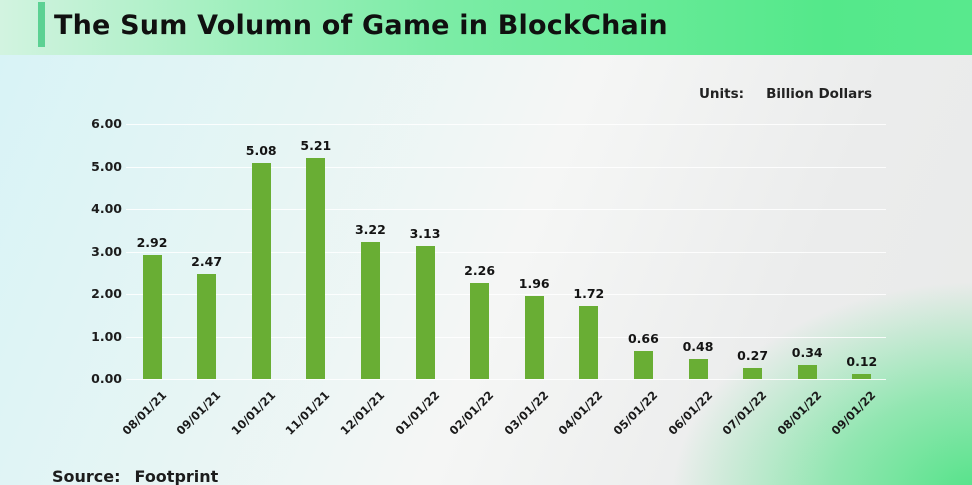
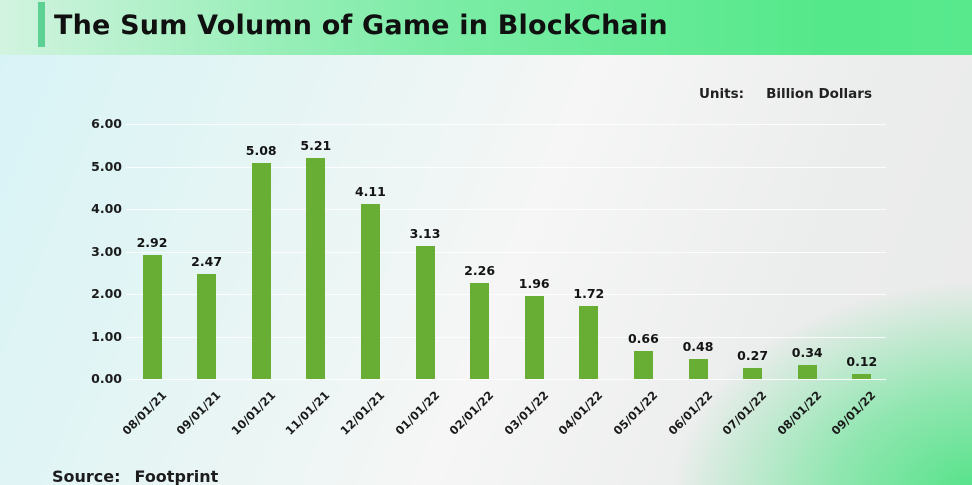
12/01/21: 3.22 -> 4.11
